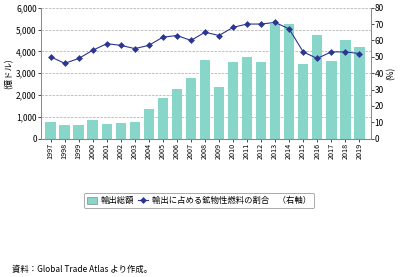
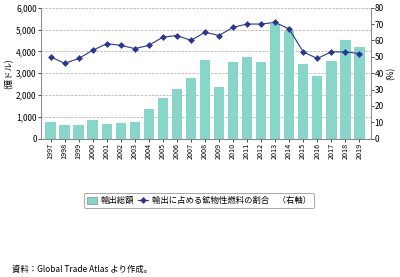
輸出総額/2014: 5,250 -> 4,940
輸出総額/2016: 4,750 -> 2,870
